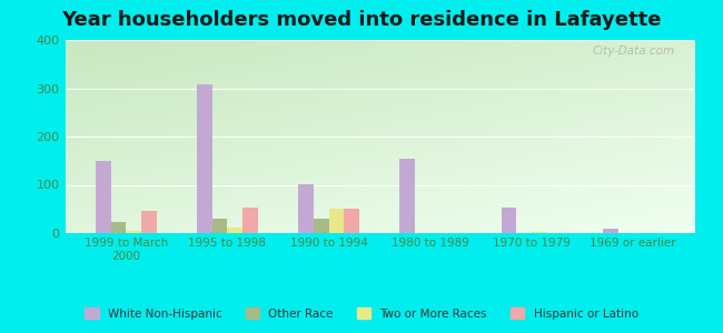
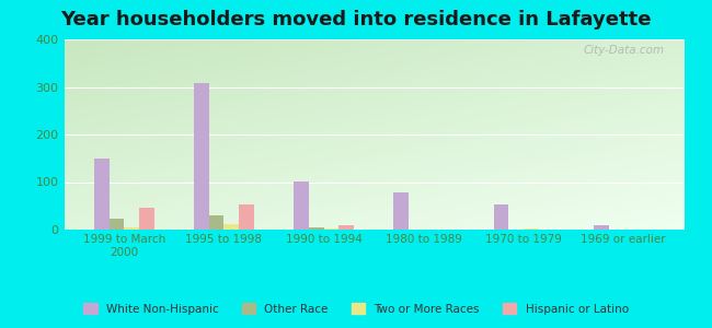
Other Race/1990 to 1994: 30 -> 5
Two or More Races/1990 to 1994: 50 -> 3
Hispanic or Latino/1990 to 1994: 50 -> 10
White Non-Hispanic/1980 to 1989: 155 -> 78
